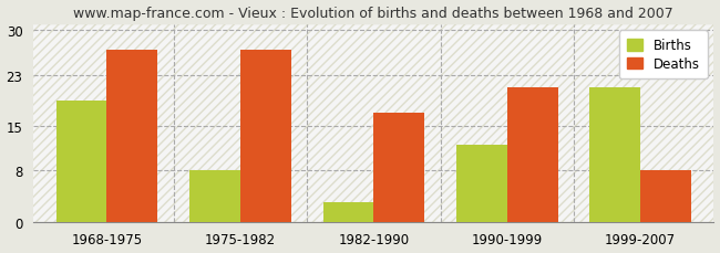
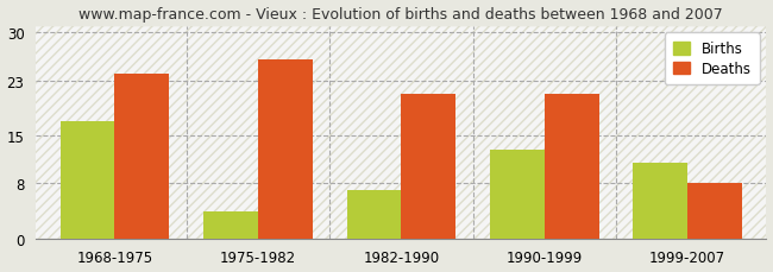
Births/1968-1975: 19 -> 17
Deaths/1968-1975: 27 -> 24
Births/1975-1982: 8 -> 4
Deaths/1975-1982: 27 -> 26
Births/1982-1990: 3 -> 7
Deaths/1982-1990: 17 -> 21
Births/1990-1999: 12 -> 13
Births/1999-2007: 21 -> 11
